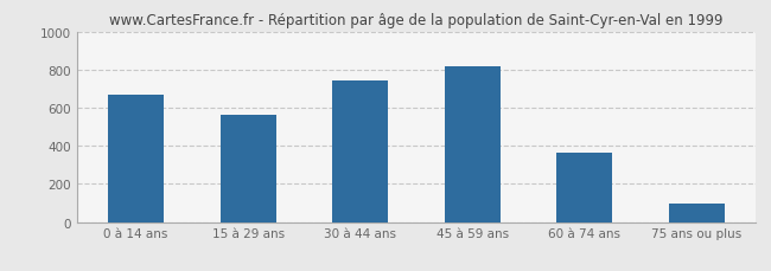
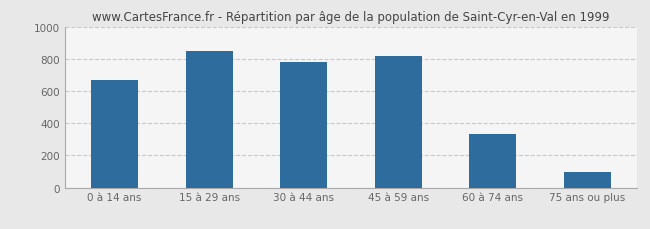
15 à 29 ans: 560 -> 850
30 à 44 ans: 740 -> 780
60 à 74 ans: 360 -> 330
